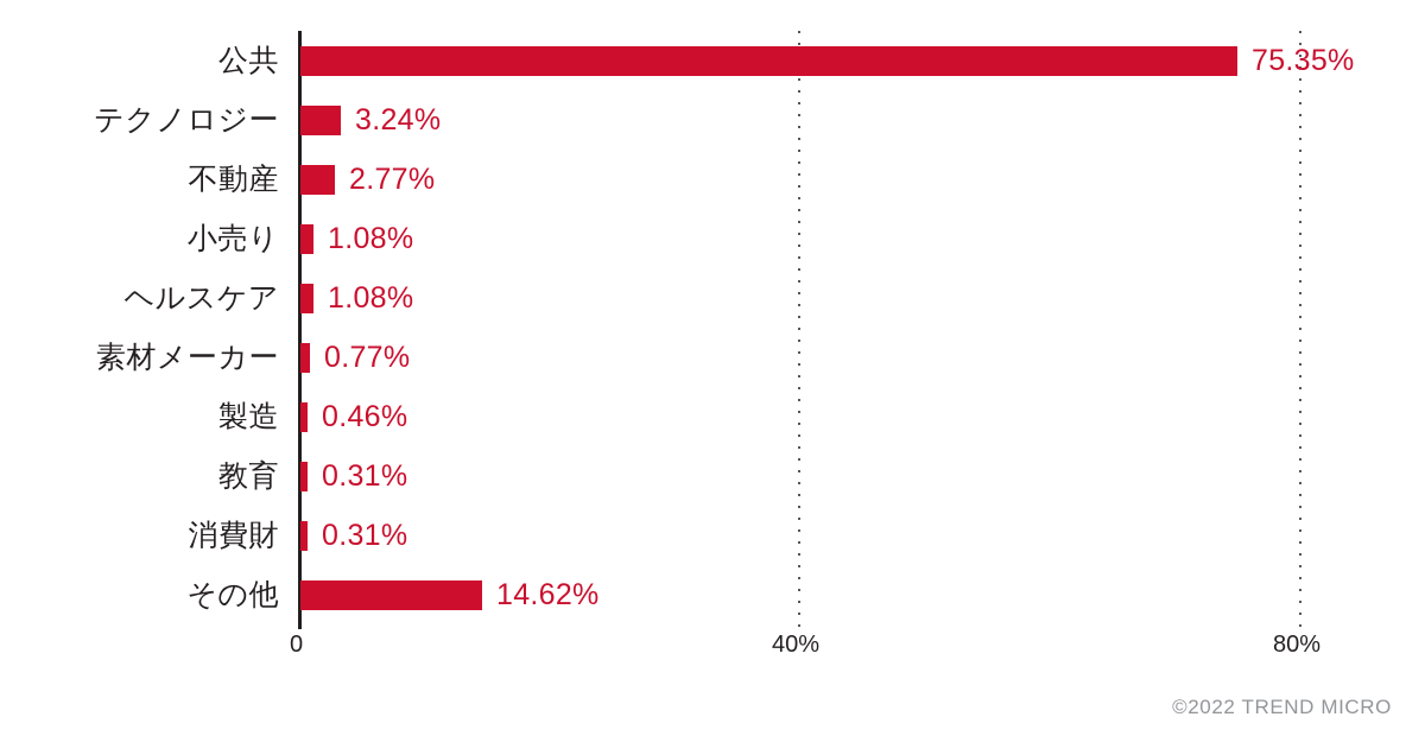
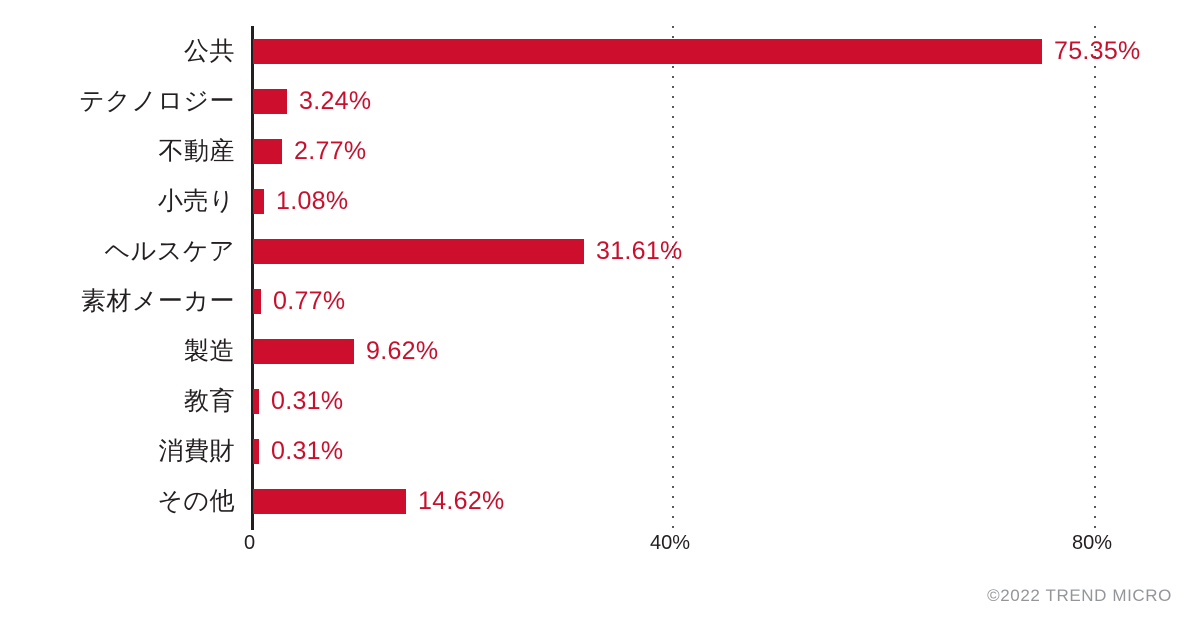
ヘルスケア: 1.08% -> 31.61%
製造: 0.46% -> 9.62%
